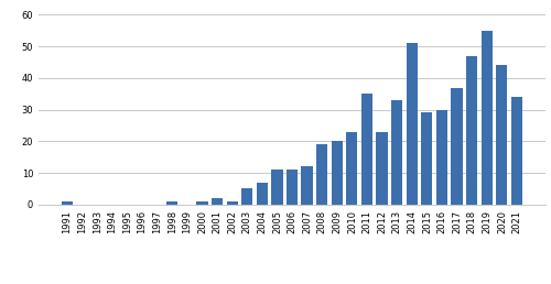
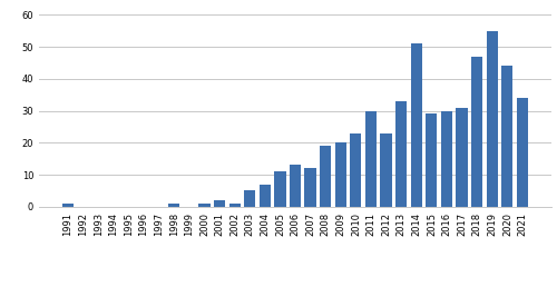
2006: 11 -> 13
2011: 35 -> 30
2017: 37 -> 31
